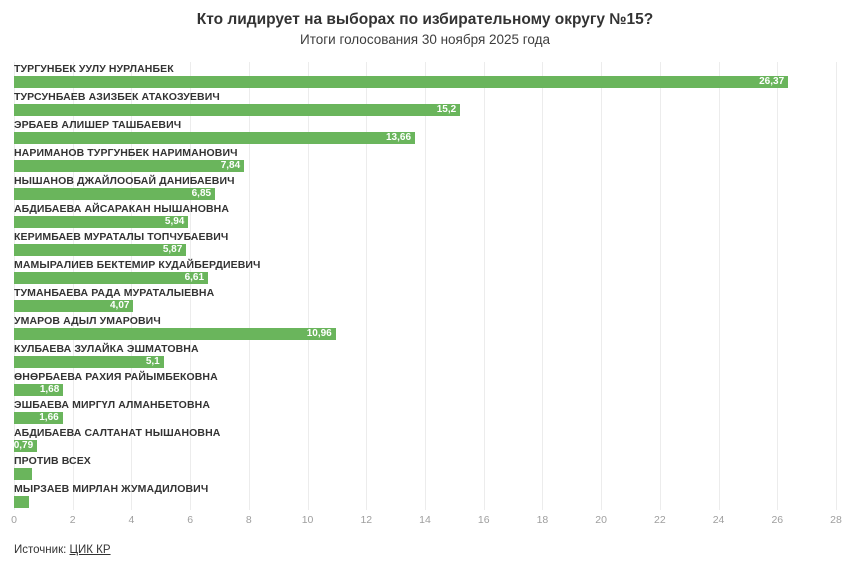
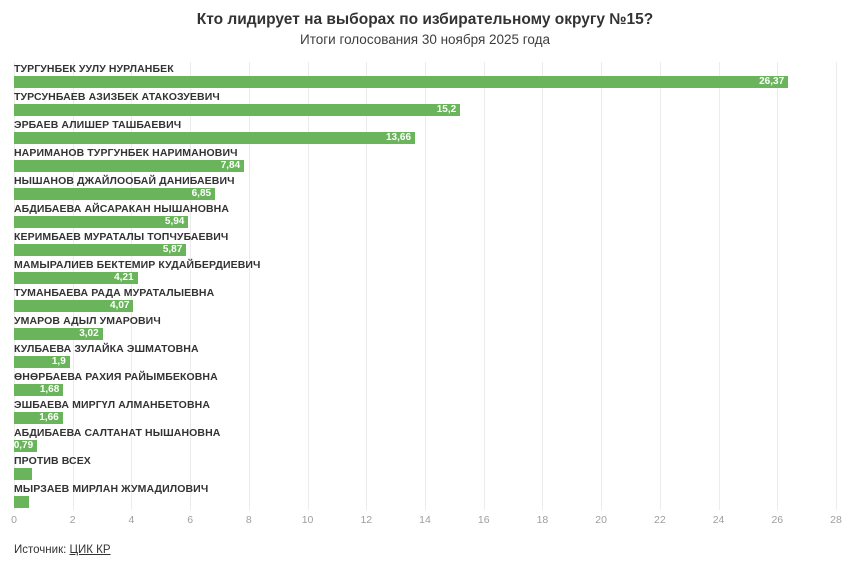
МАМЫРАЛИЕВ БЕКТЕМИР КУДАЙБЕРДИЕВИЧ: 6,61 -> 4,21
УМАРОВ АДЫЛ УМАРОВИЧ: 10,96 -> 3,02
КУЛБАЕВА ЗУЛАЙКА ЭШМАТОВНА: 5,1 -> 1,9
